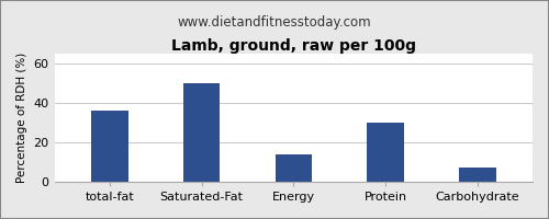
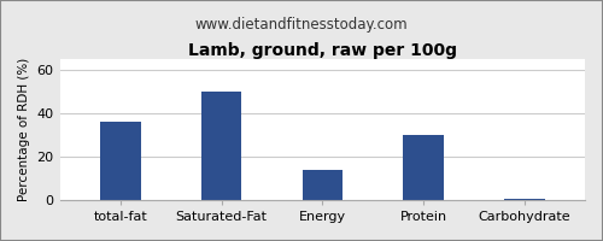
Carbohydrate: 7 -> 0
